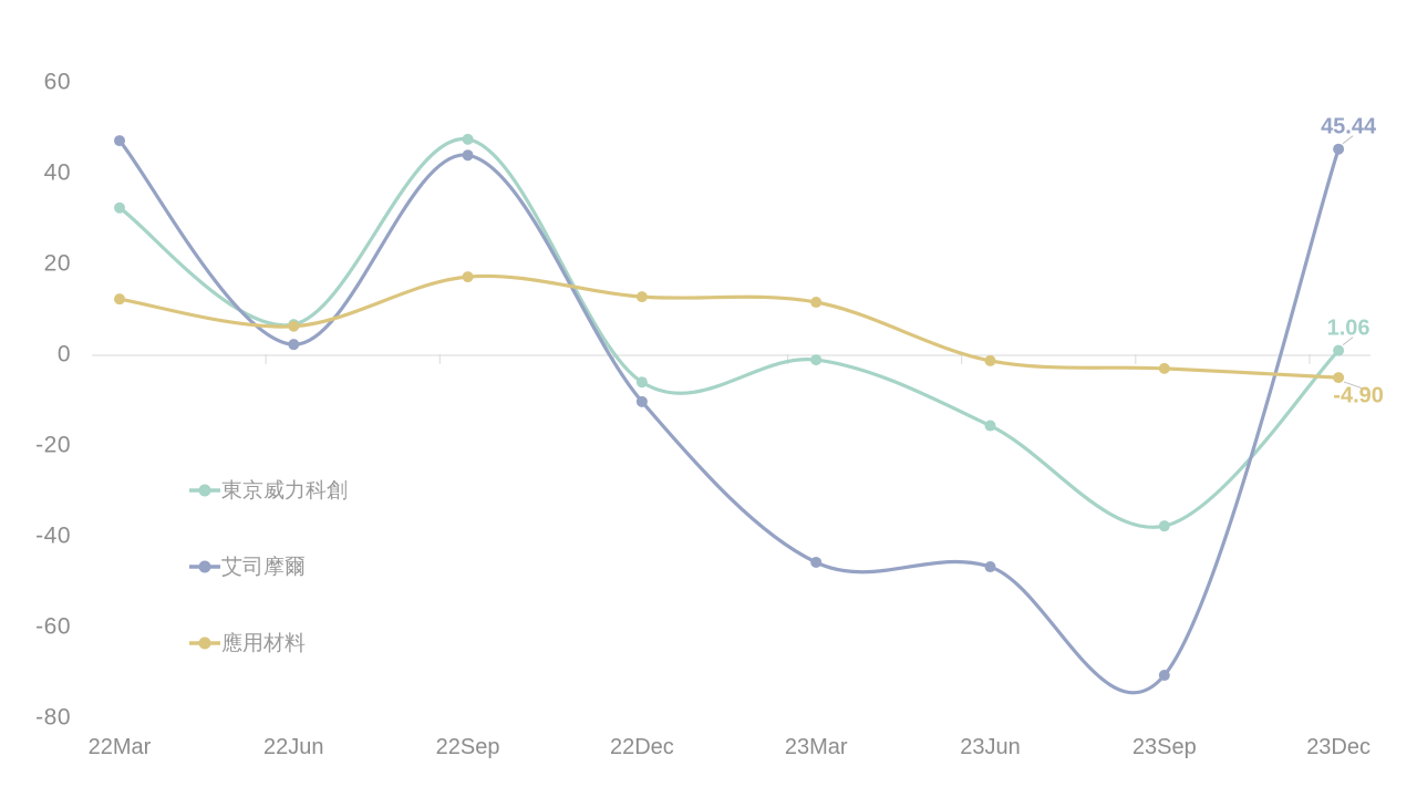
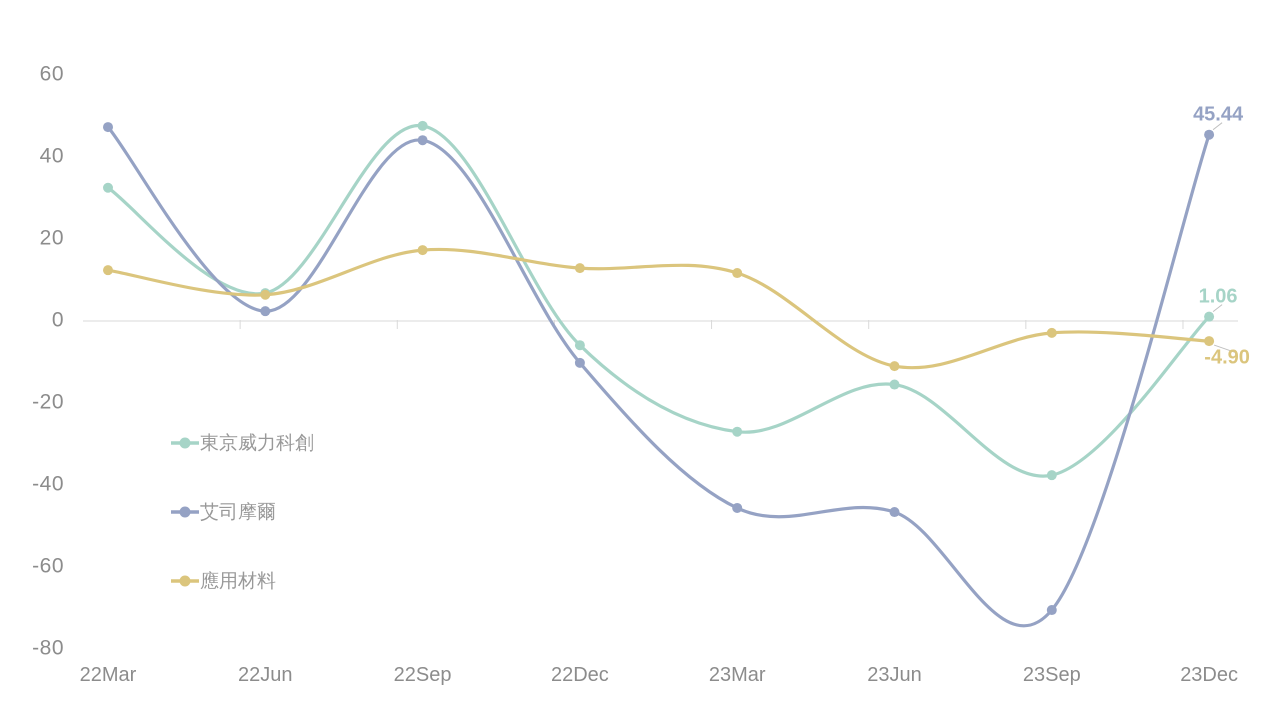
東京威力科創/23Mar: -1 -> -27
應用材料/23Jun: -1 -> -11
